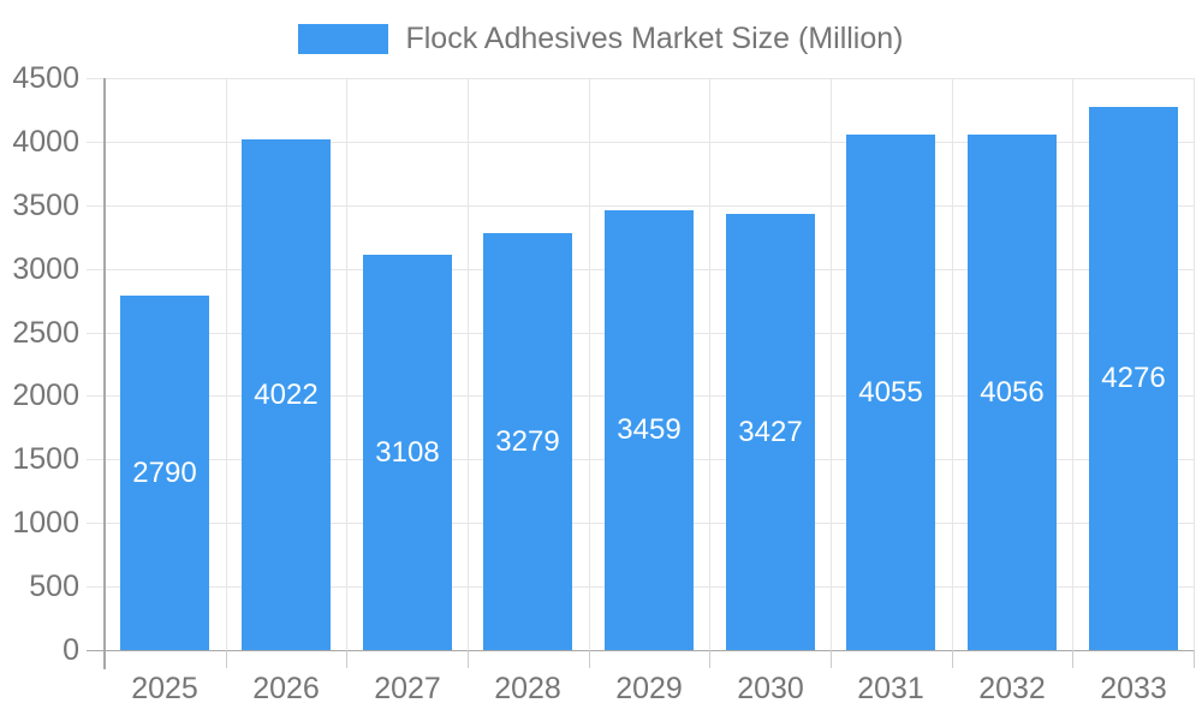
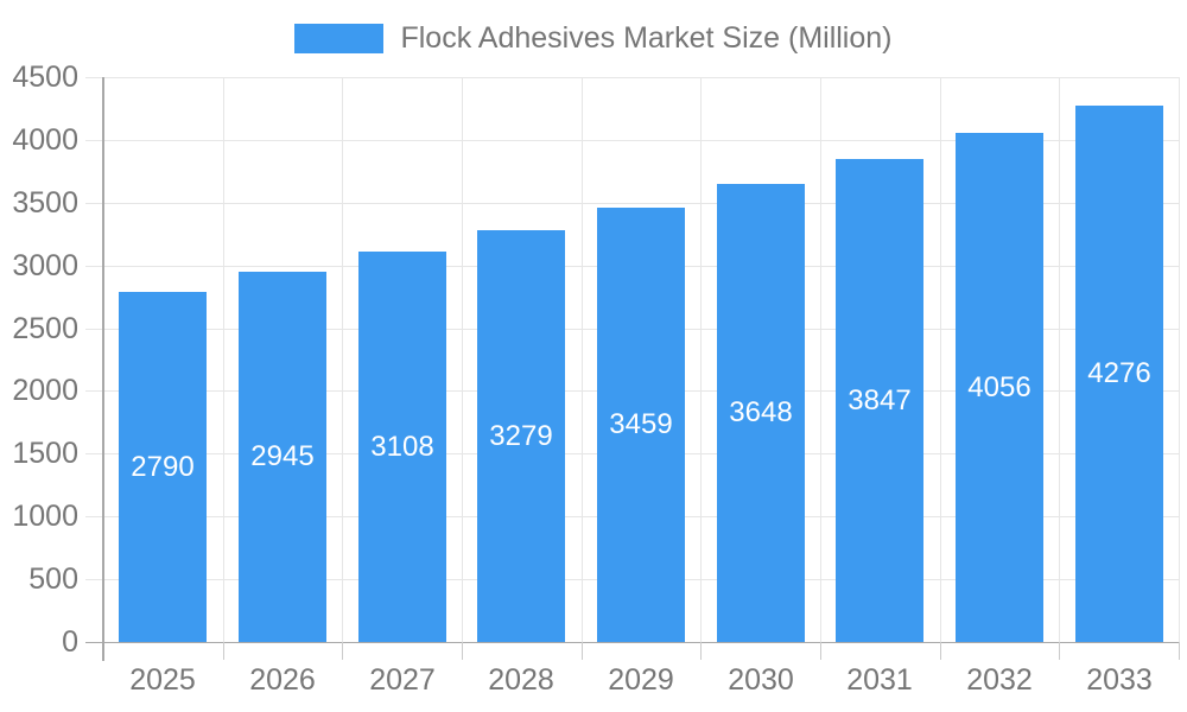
2026: 4022 -> 2945
2030: 3427 -> 3648
2031: 4055 -> 3847
